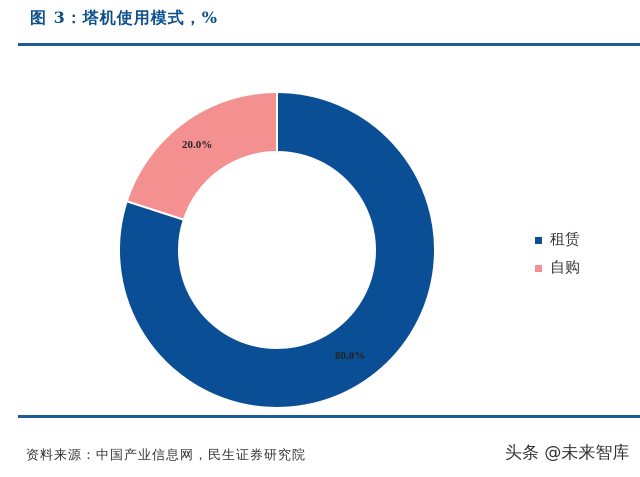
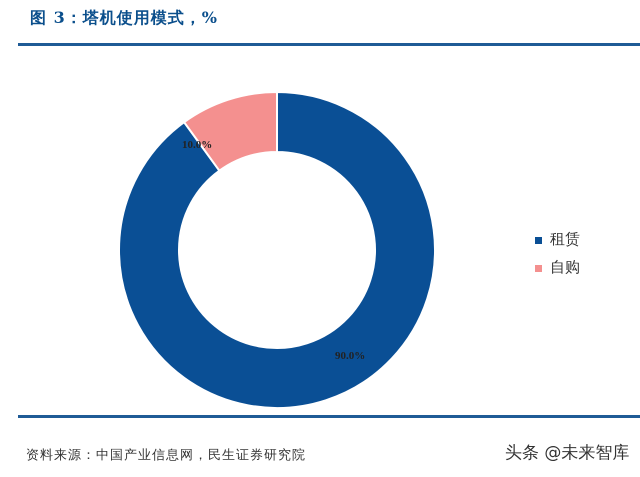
租赁: 80.0% -> 90.0%
自购: 20.0% -> 10.0%
